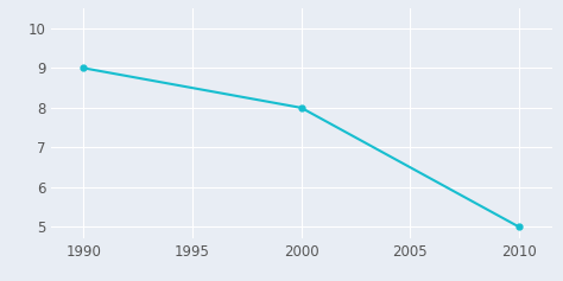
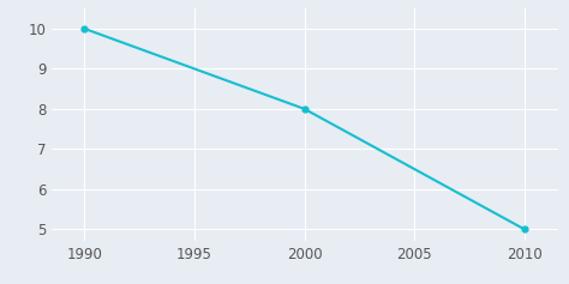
1990: 9 -> 10
